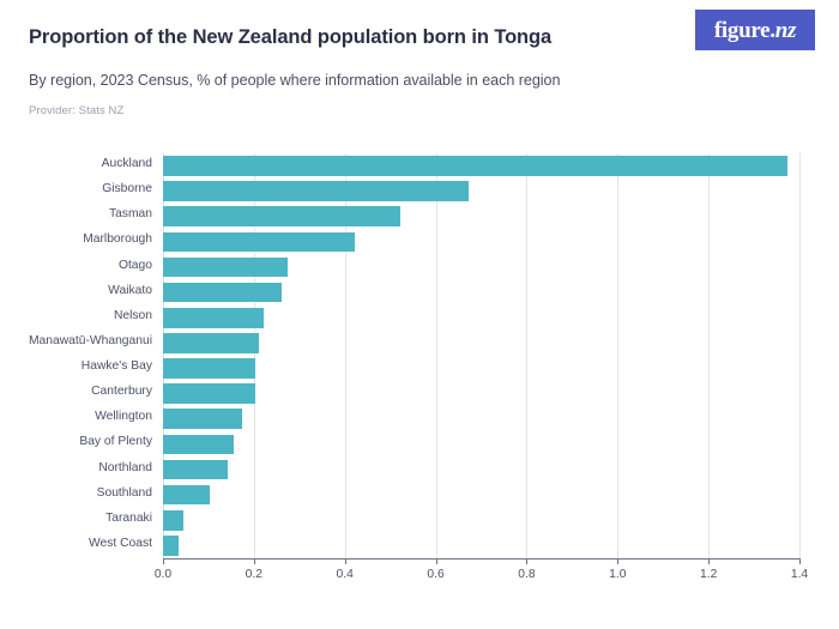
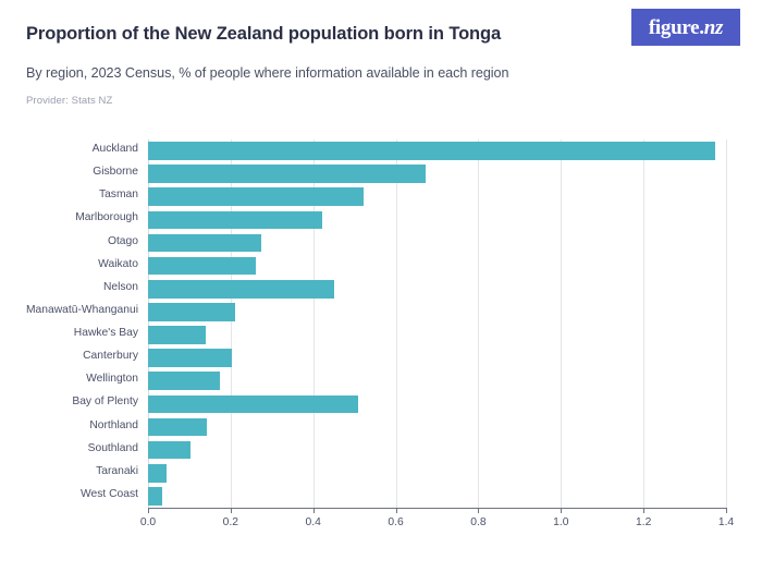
Nelson: 0.22 -> 0.45
Hawke's Bay: 0.20 -> 0.14
Bay of Plenty: 0.16 -> 0.51
